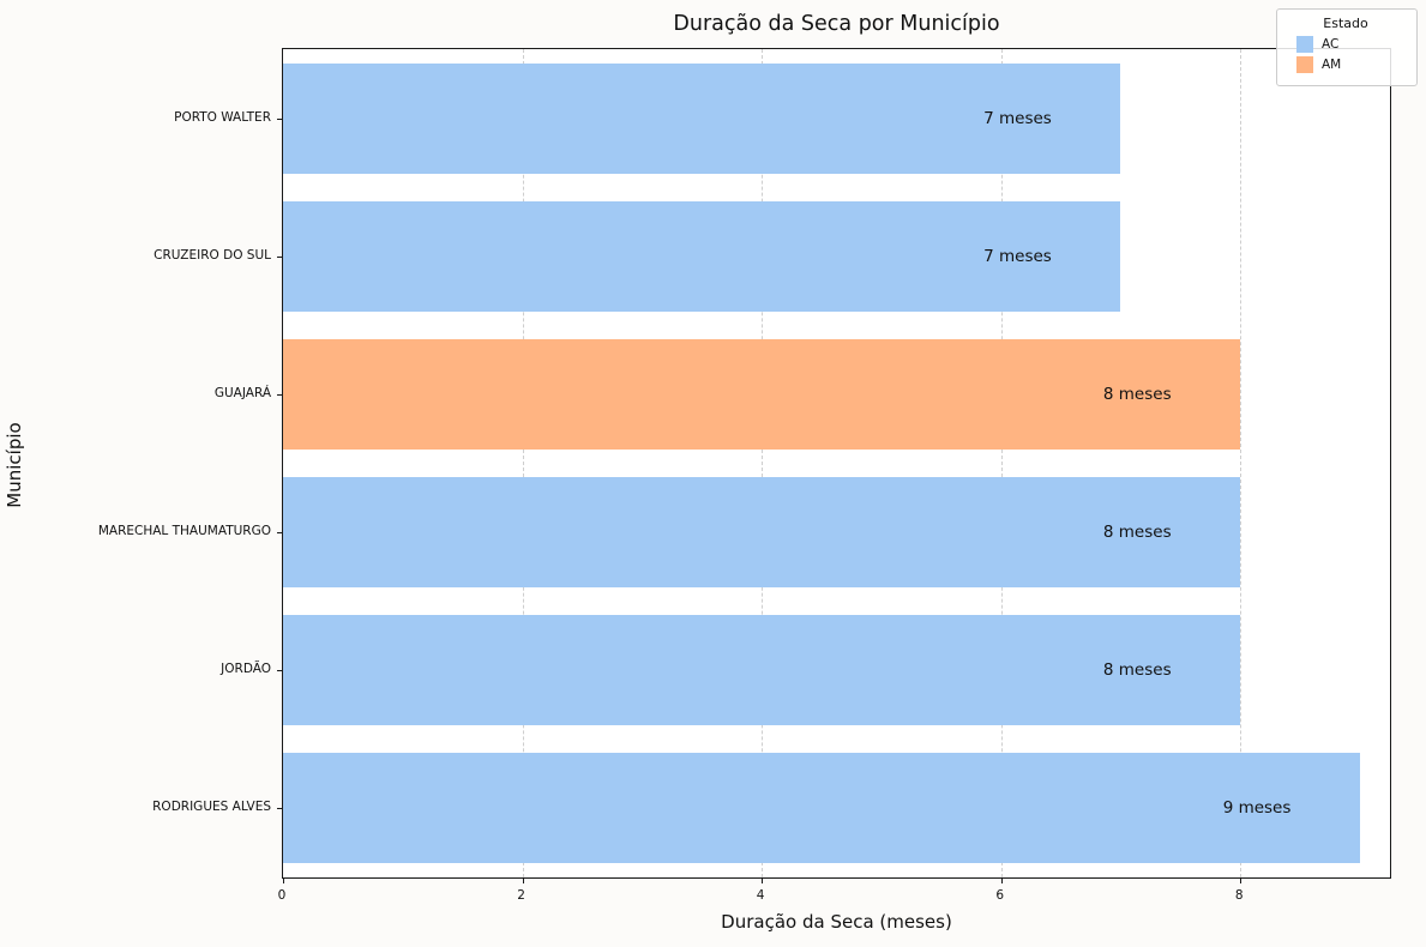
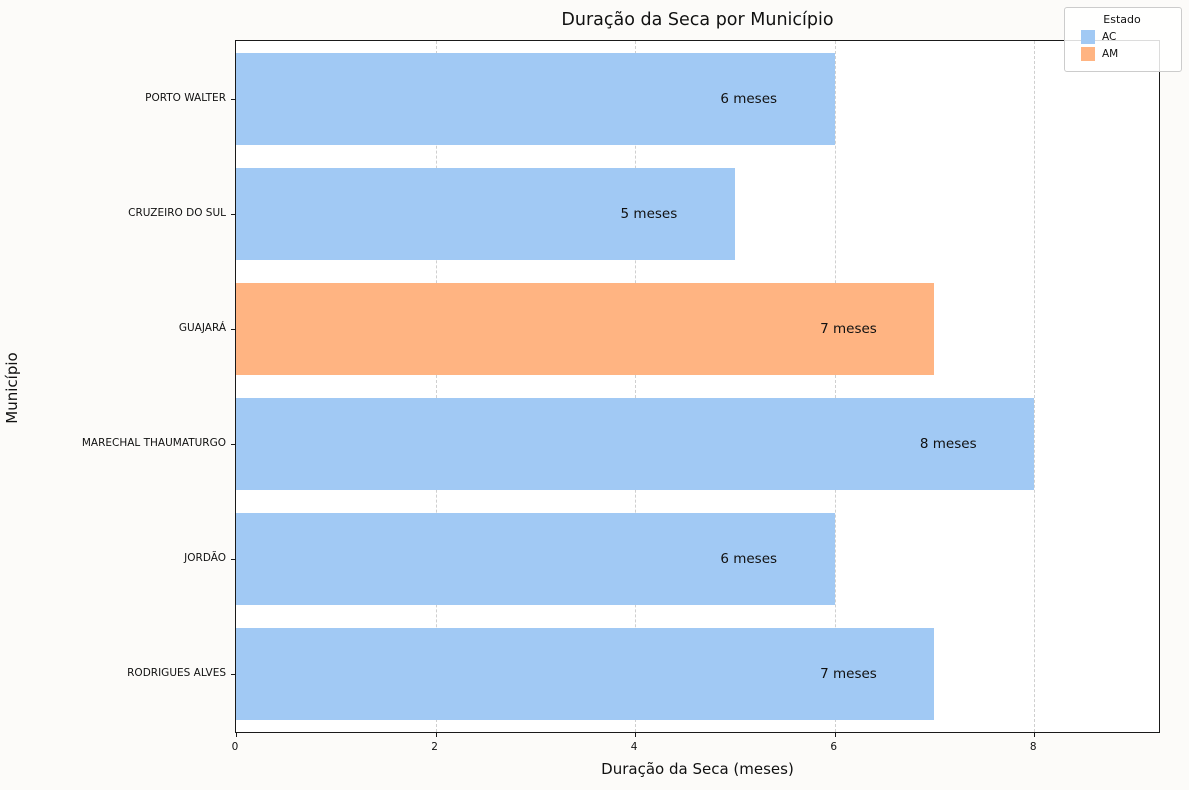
PORTO WALTER: 7 -> 6
CRUZEIRO DO SUL: 7 -> 5
GUAJARÁ: 8 -> 7
JORDÃO: 8 -> 6
RODRIGUES ALVES: 9 -> 7
